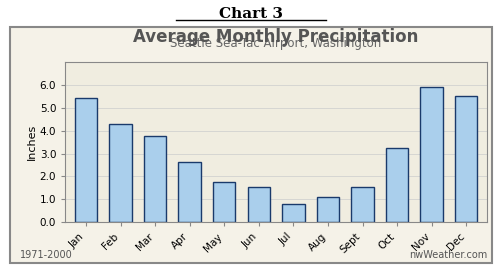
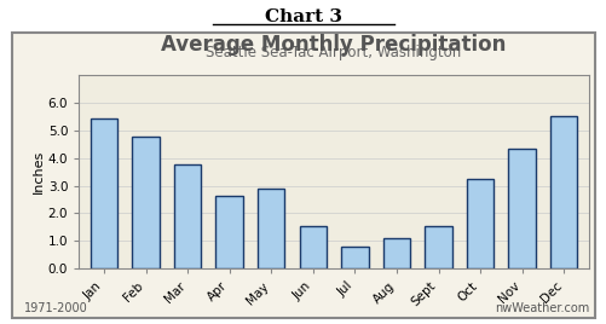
Feb: 4.30 -> 4.75
May: 1.75 -> 2.90
Nov: 5.90 -> 4.35
